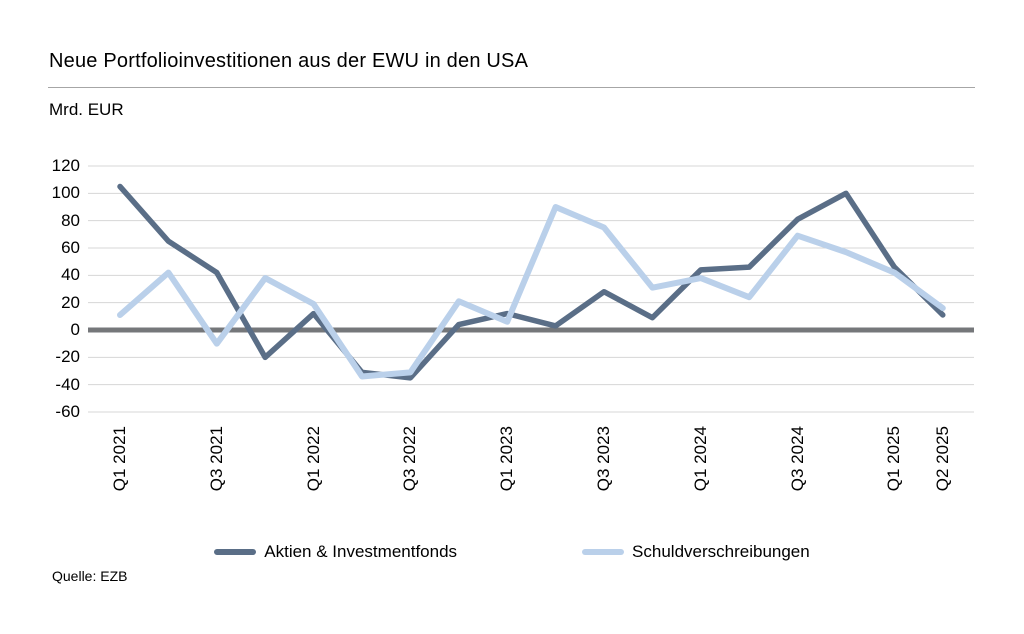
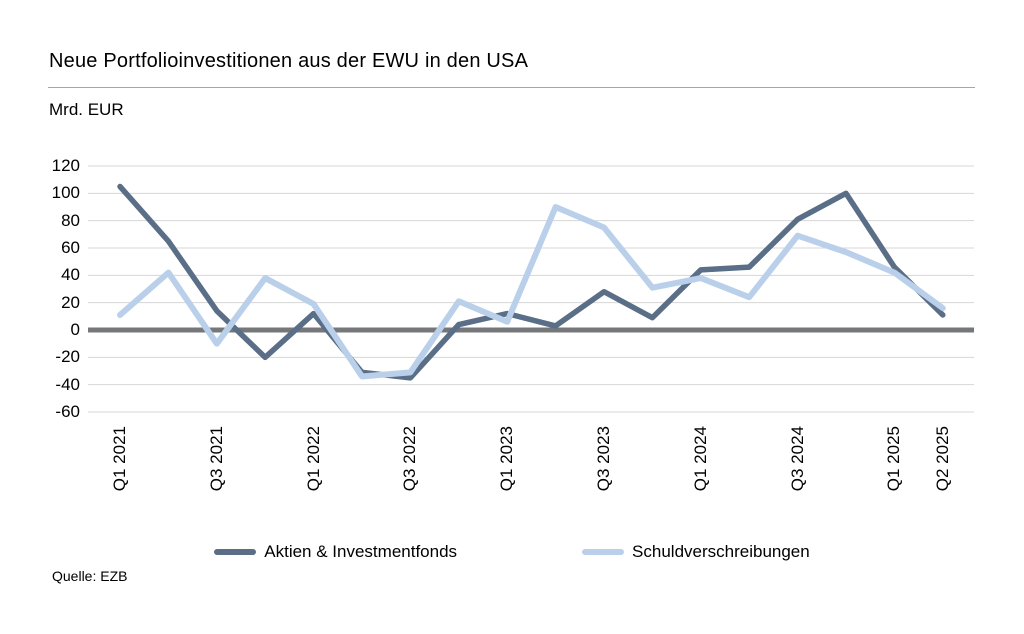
Aktien & Investmentfonds/Q3 2021: 42 -> 14
